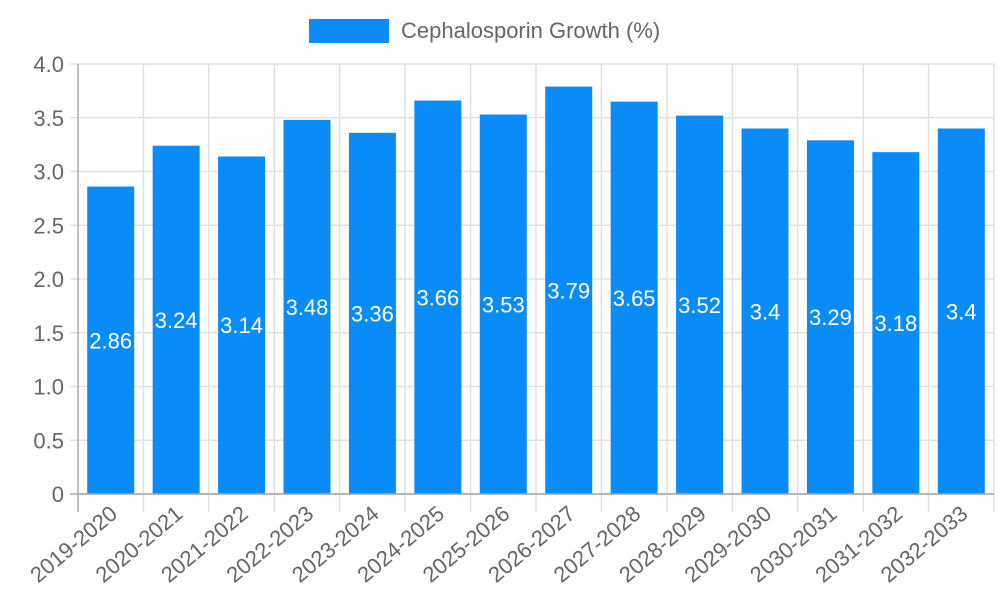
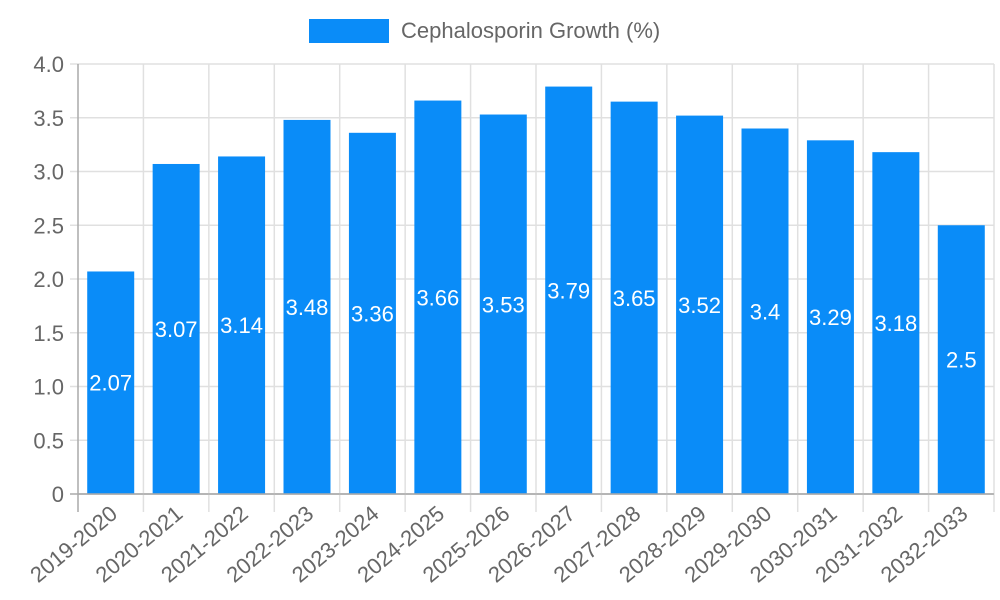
2019-2020: 2.86 -> 2.07
2020-2021: 3.24 -> 3.07
2032-2033: 3.4 -> 2.5
